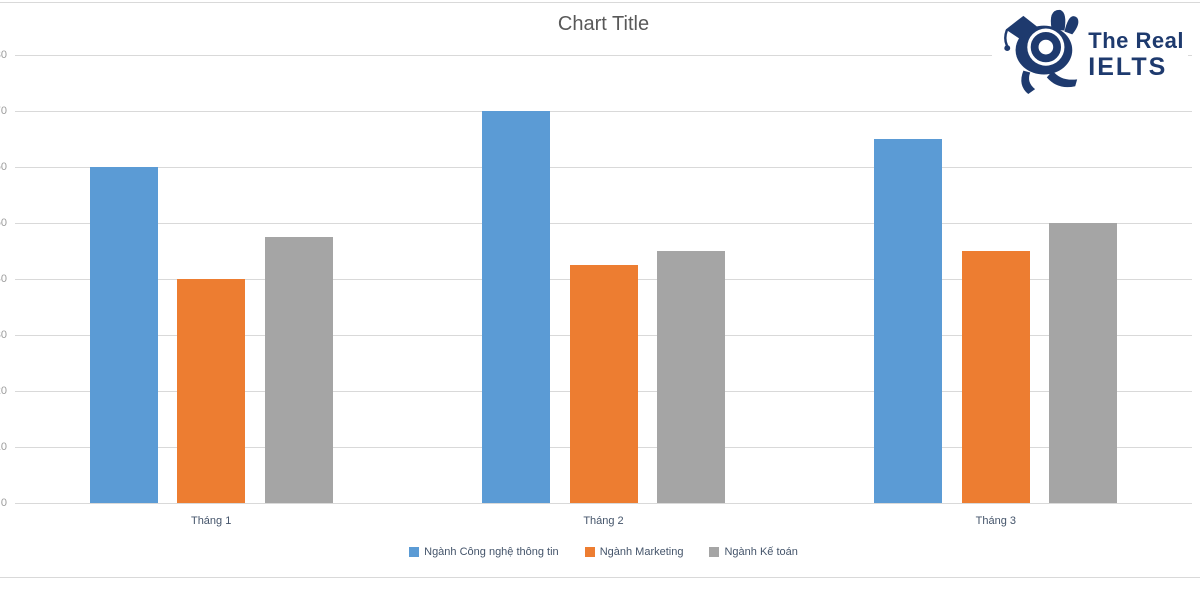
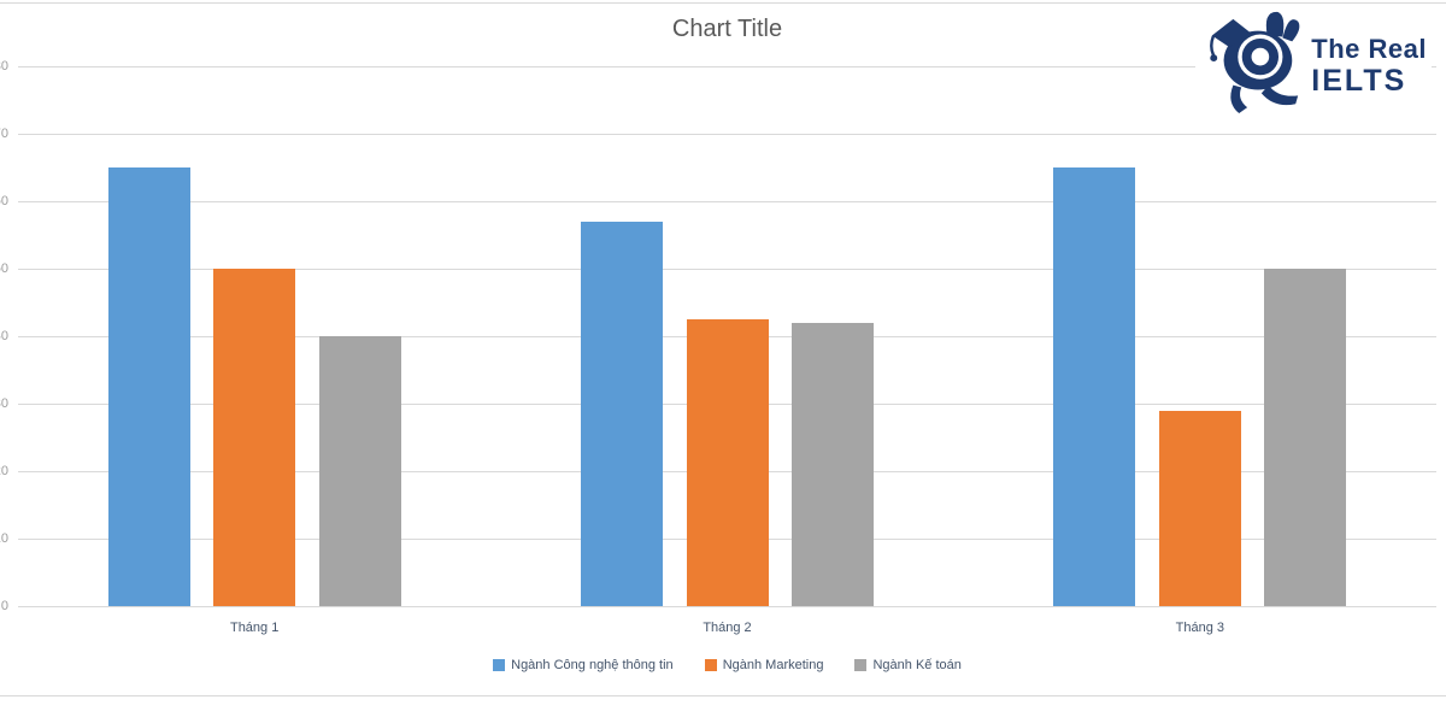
Ngành Công nghệ thông tin/Tháng 1: 60 -> 65
Ngành Marketing/Tháng 1: 40 -> 50
Ngành Kế toán/Tháng 1: 48 -> 40
Ngành Công nghệ thông tin/Tháng 2: 70 -> 57
Ngành Kế toán/Tháng 2: 45 -> 42
Ngành Marketing/Tháng 3: 45 -> 29
